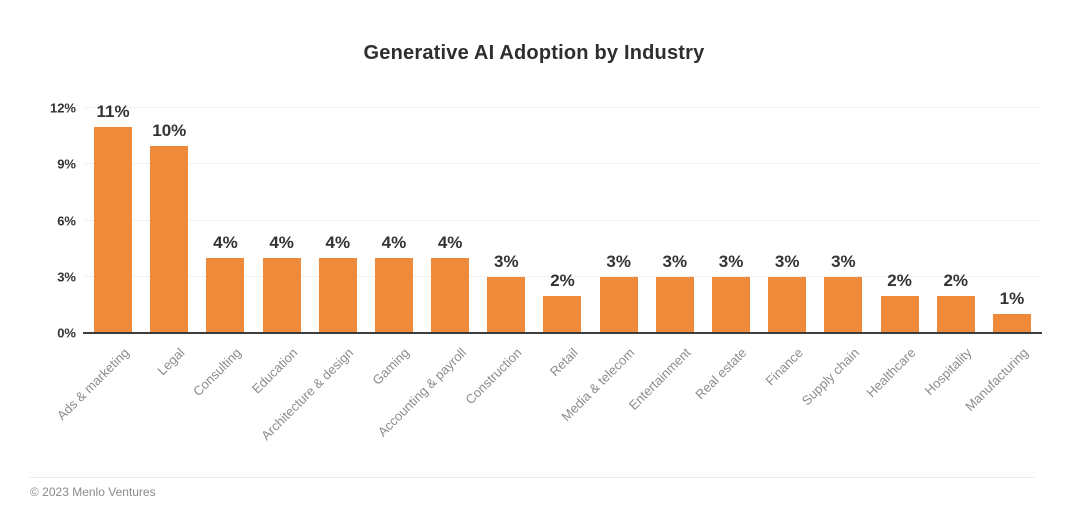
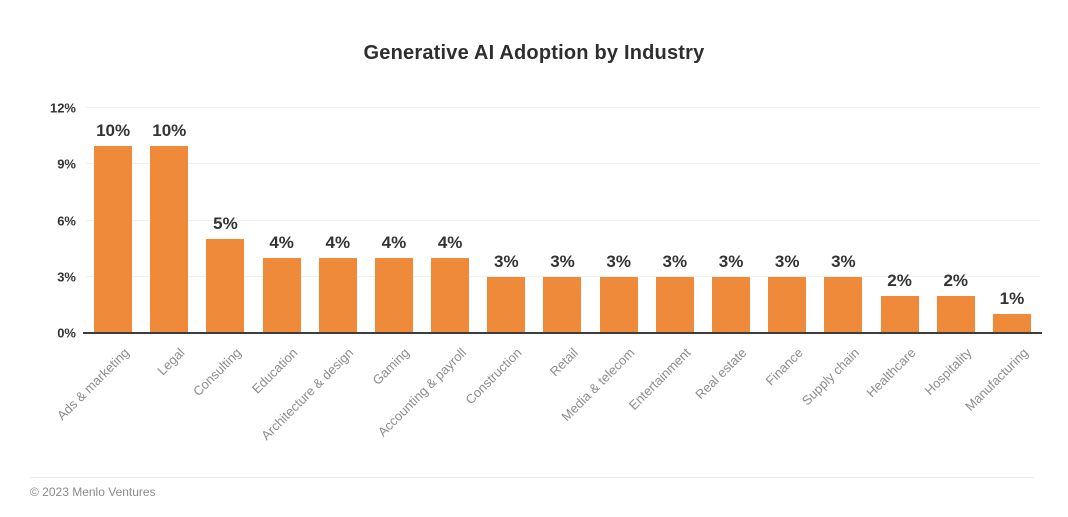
Ads & marketing: 11% -> 10%
Consulting: 4% -> 5%
Retail: 2% -> 3%
